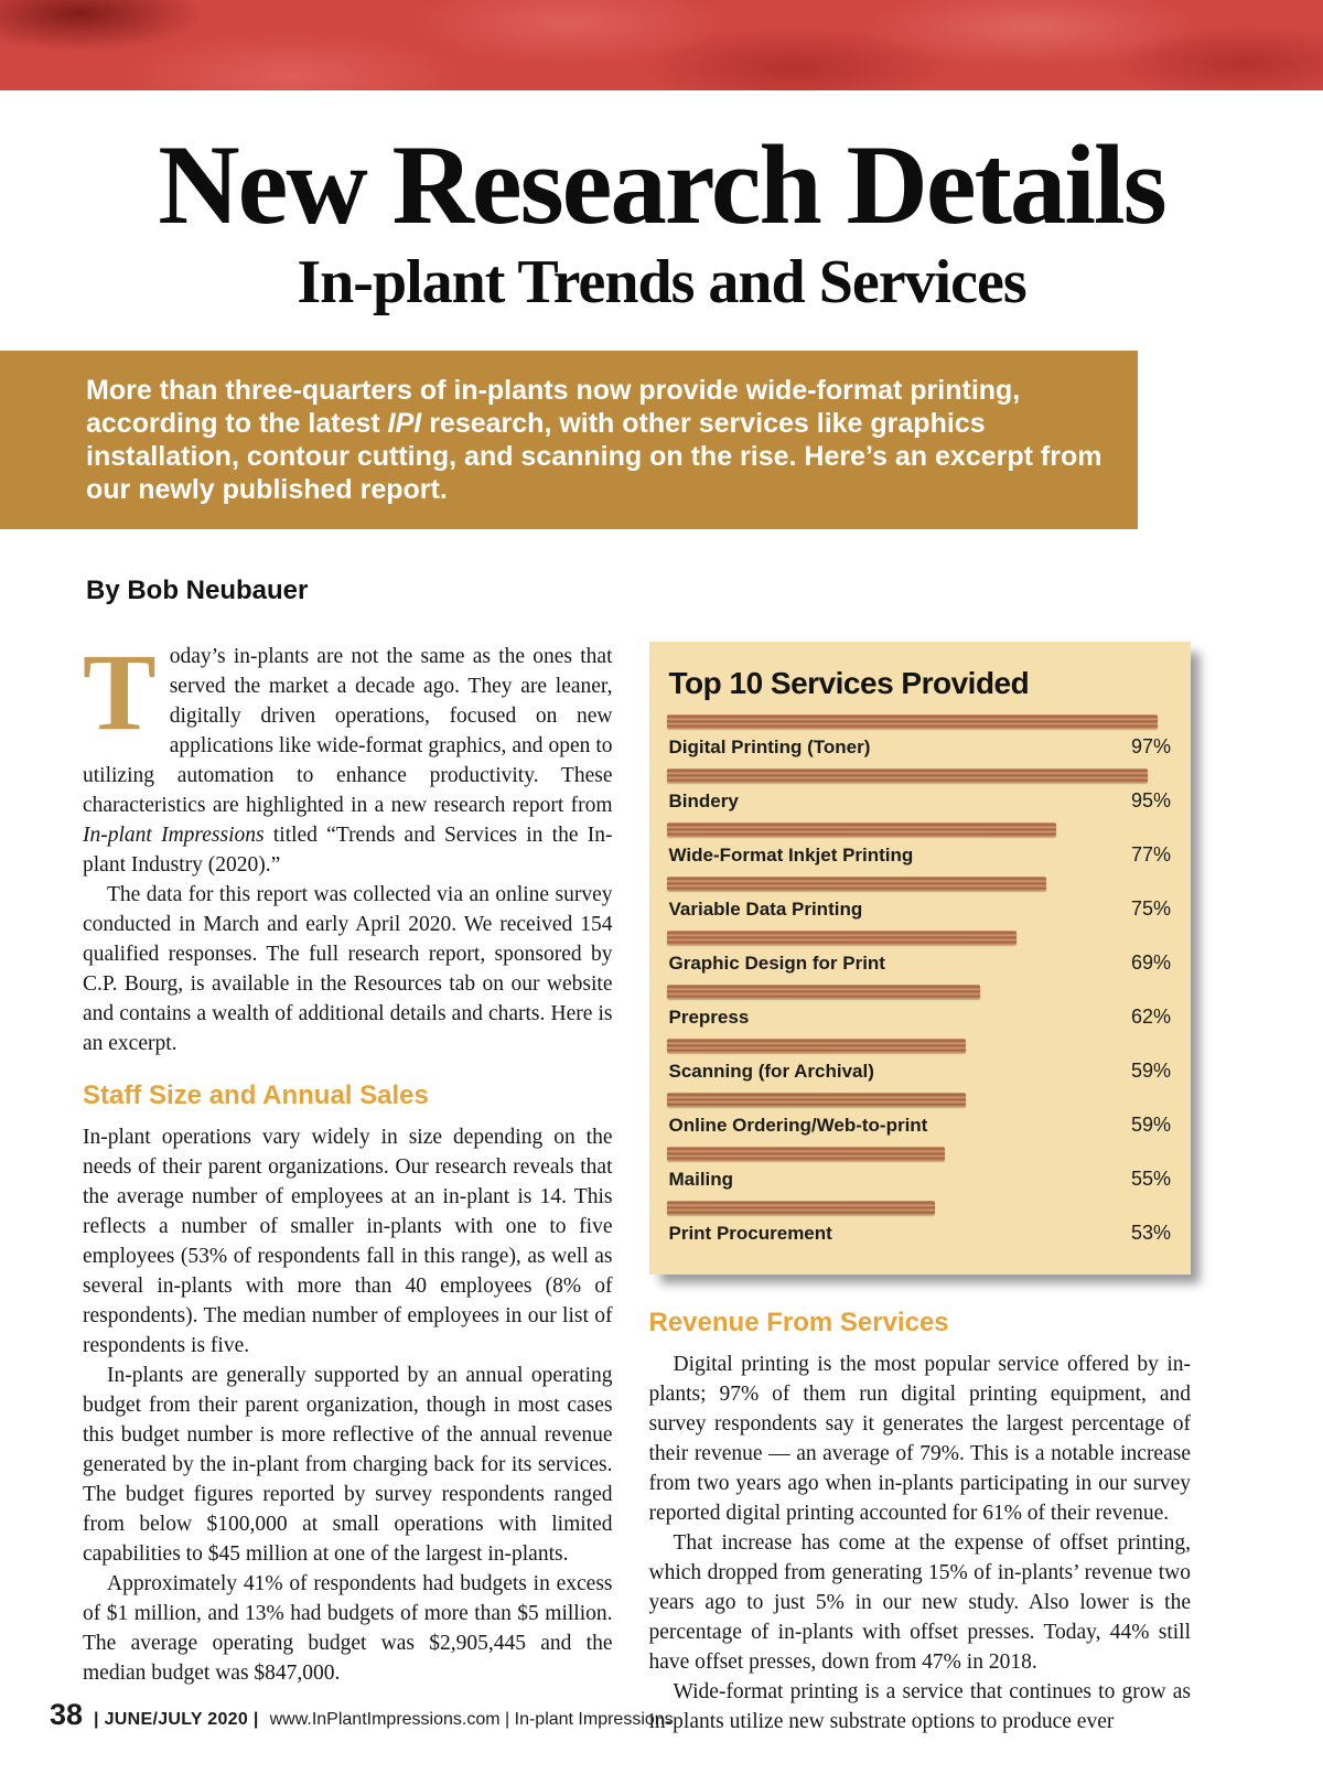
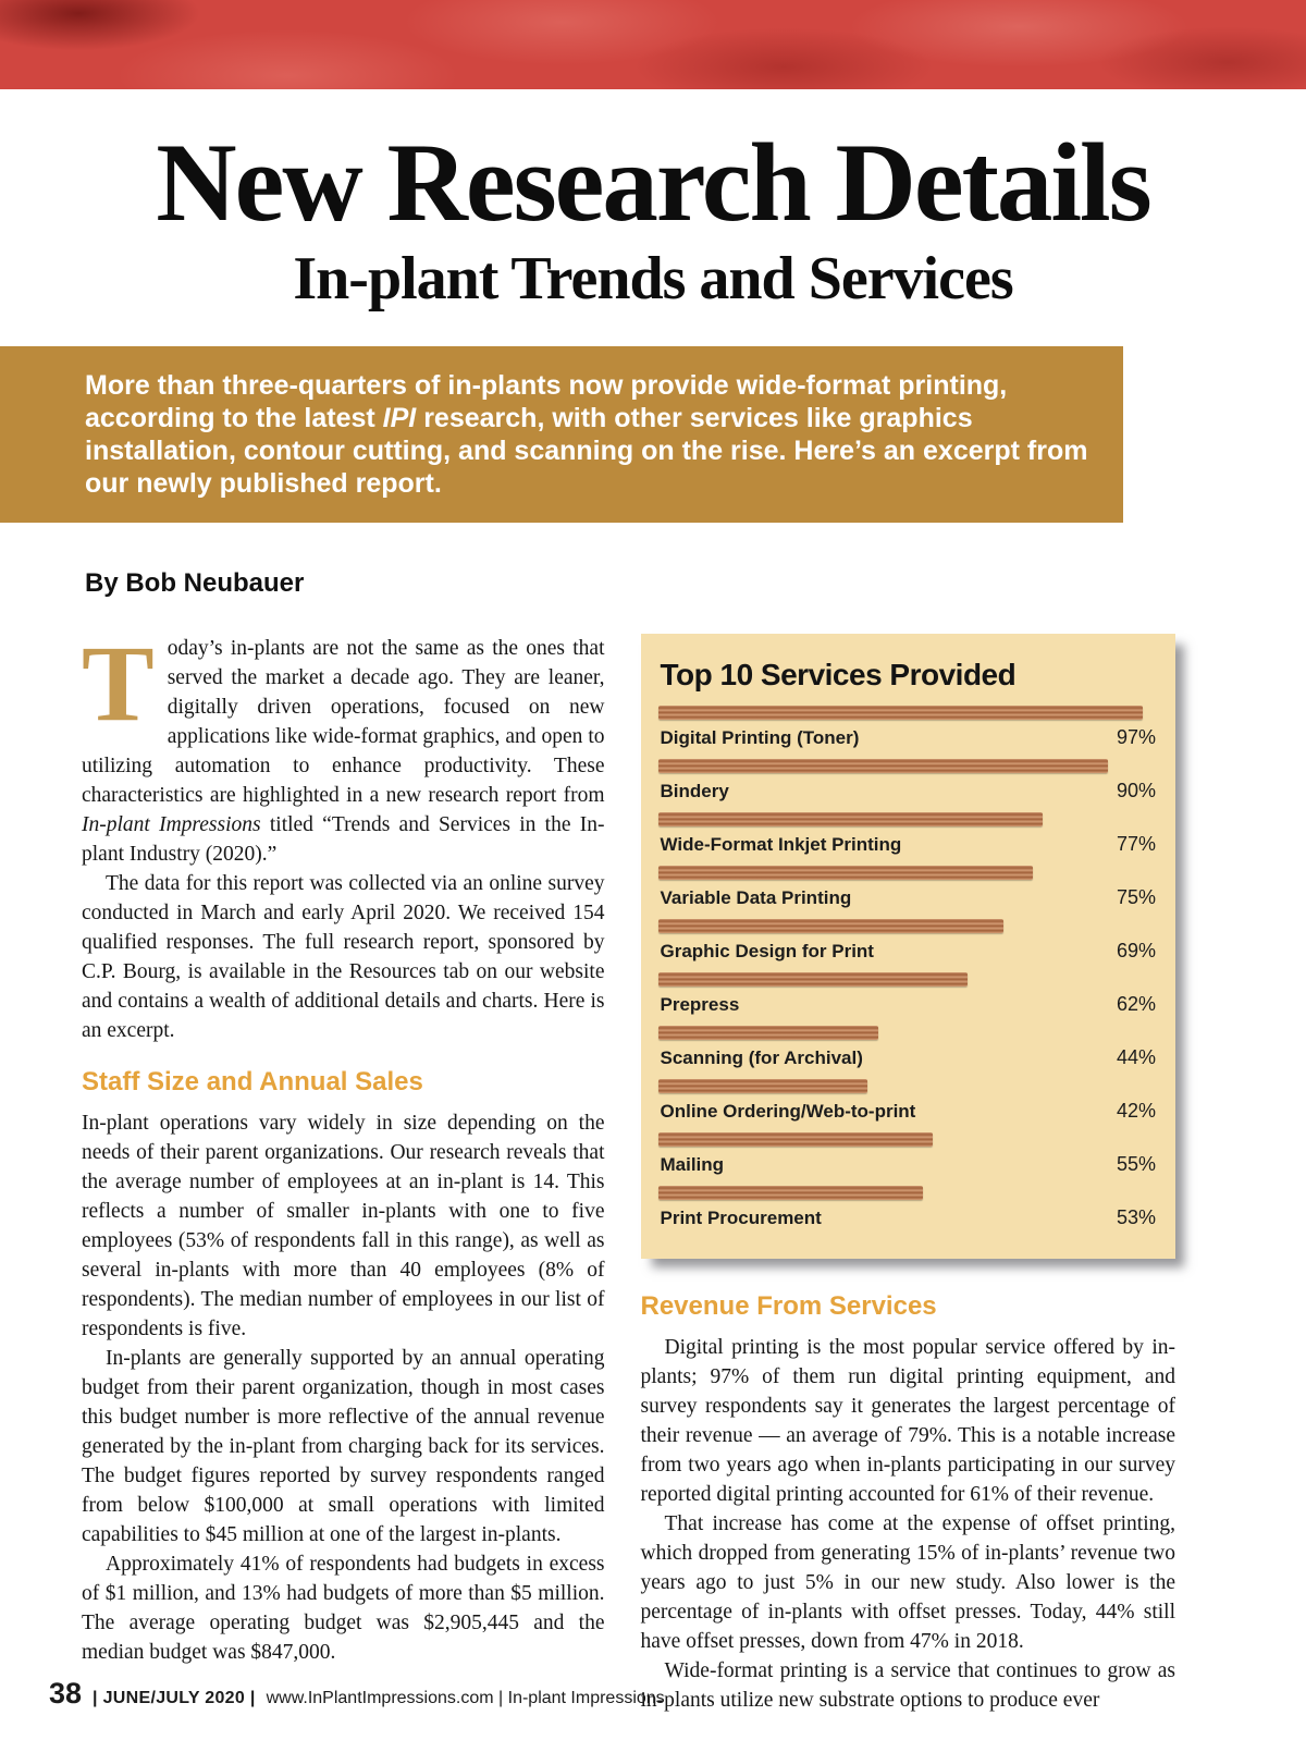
Bindery: 95% -> 90%
Scanning (for Archival): 59% -> 44%
Online Ordering/Web-to-print: 59% -> 42%
